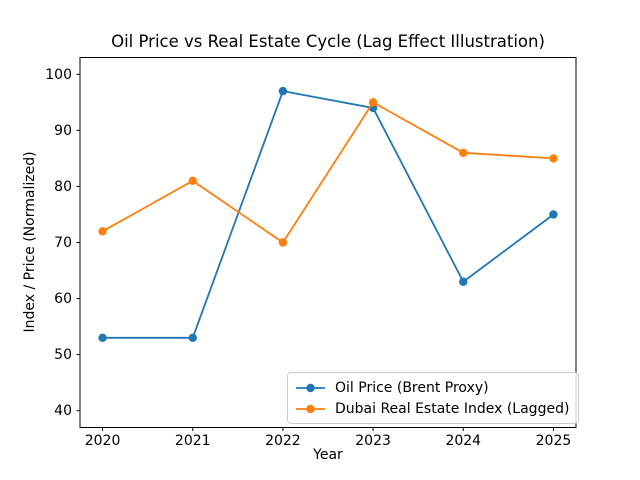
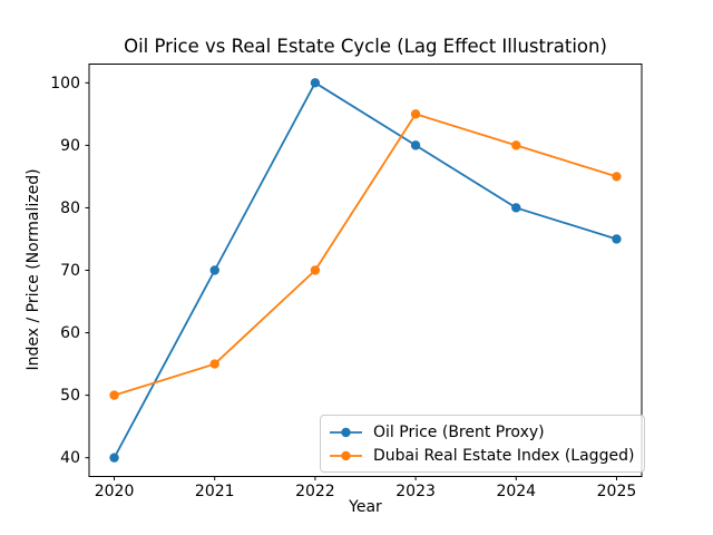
Oil Price (Brent Proxy)/2020: 53 -> 40
Dubai Real Estate Index (Lagged)/2020: 72 -> 50
Oil Price (Brent Proxy)/2021: 53 -> 70
Dubai Real Estate Index (Lagged)/2021: 81 -> 55
Oil Price (Brent Proxy)/2022: 97 -> 100
Oil Price (Brent Proxy)/2023: 94 -> 90
Oil Price (Brent Proxy)/2024: 63 -> 80
Dubai Real Estate Index (Lagged)/2024: 86 -> 90
